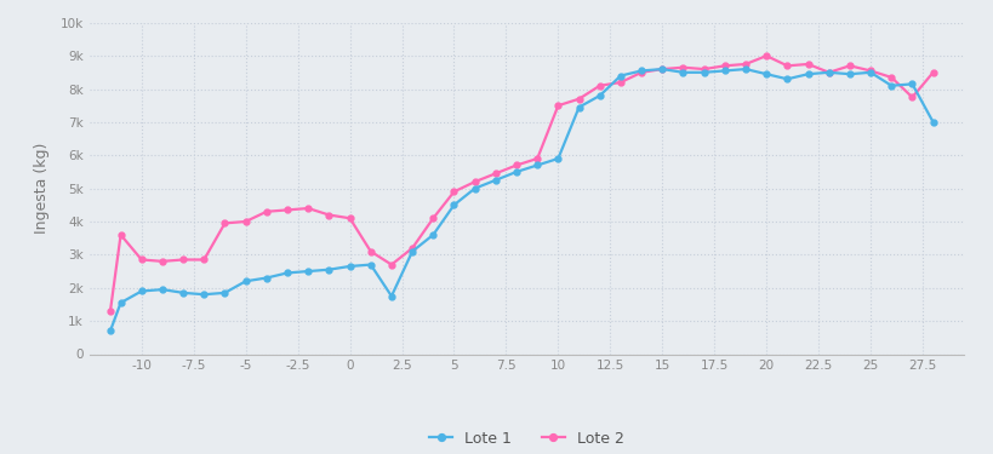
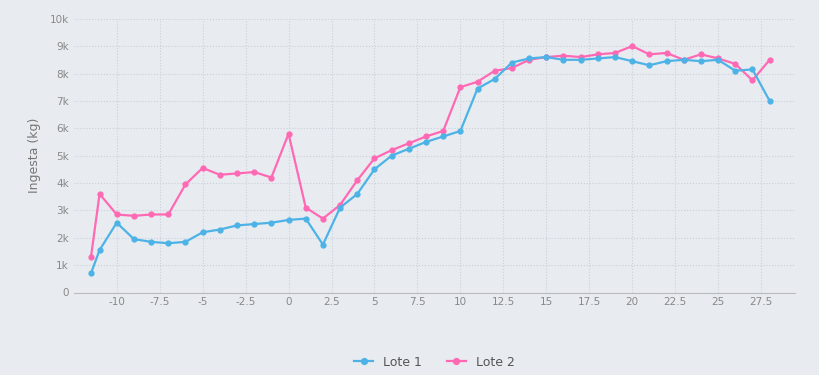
Lote 1/-10: 1.90k -> 2.55k
Lote 2/-5: 4.00k -> 4.55k
Lote 2/0: 4.10k -> 5.80k
